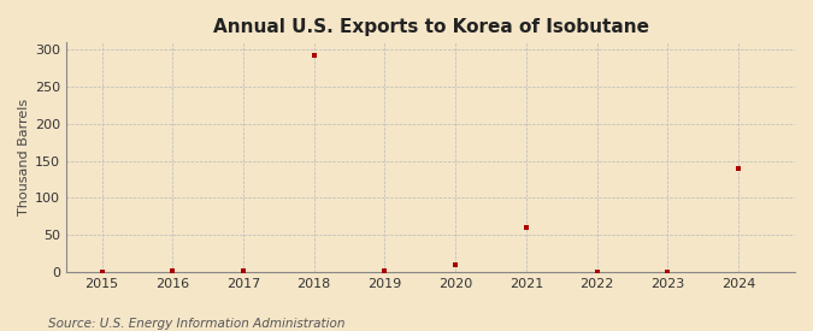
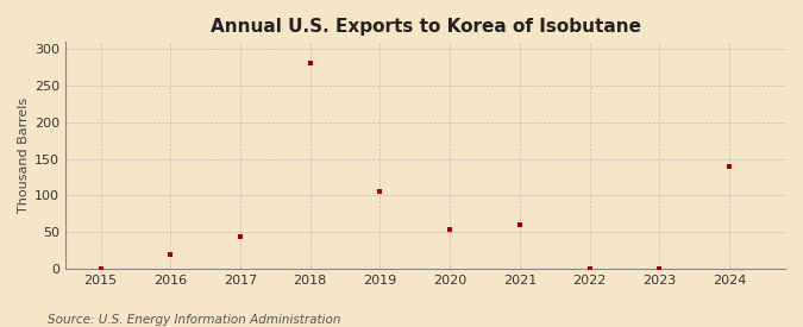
2016: 2 -> 20
2017: 2 -> 44
2018: 293 -> 282
2019: 1 -> 106
2020: 10 -> 54
